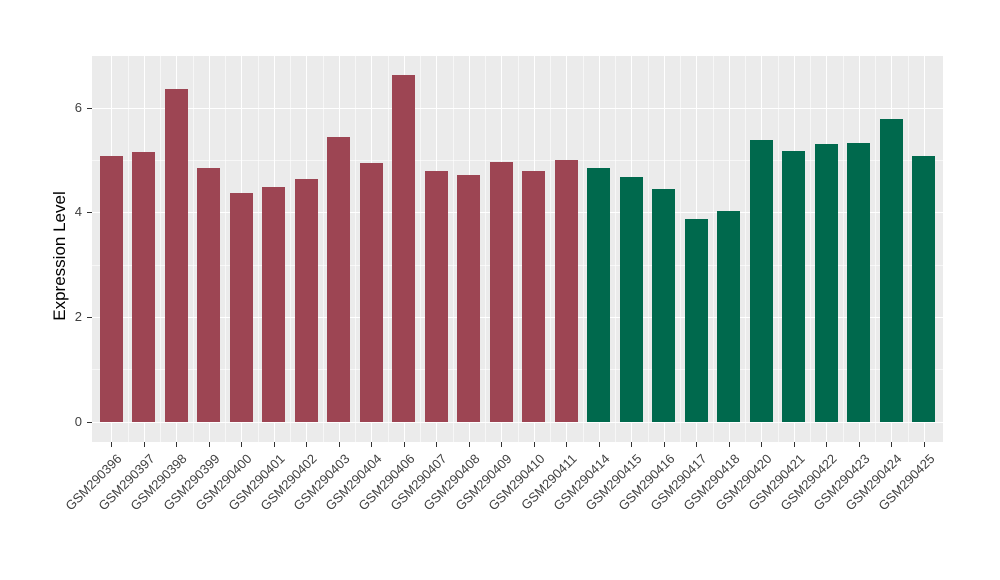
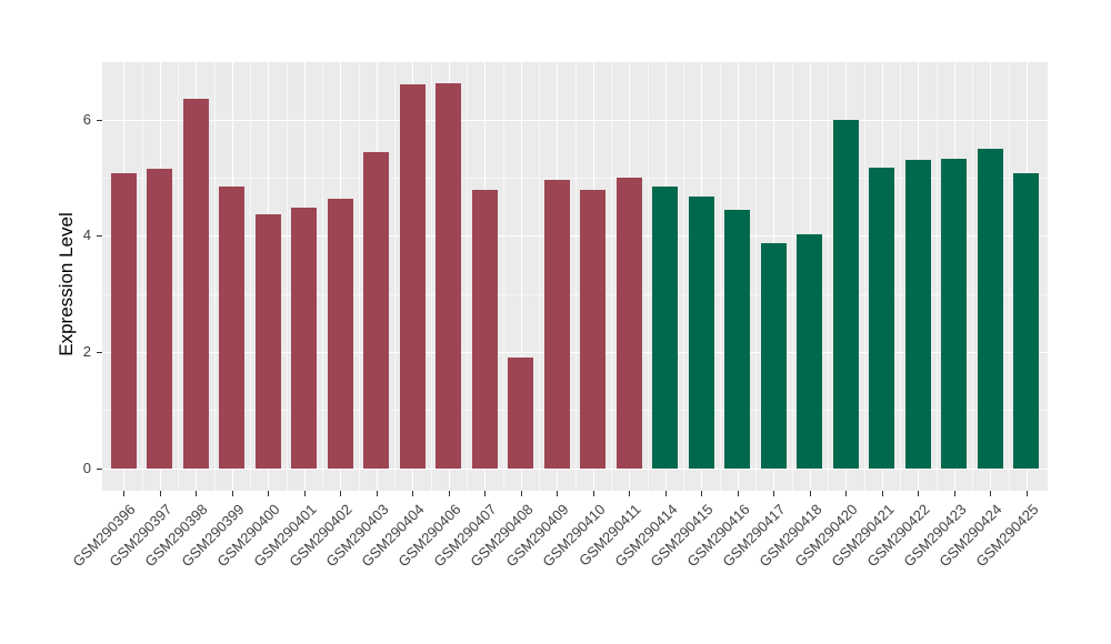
GSM290404: 4.9 -> 6.6
GSM290408: 4.7 -> 1.9
GSM290420: 5.4 -> 6.0
GSM290424: 5.8 -> 5.5
